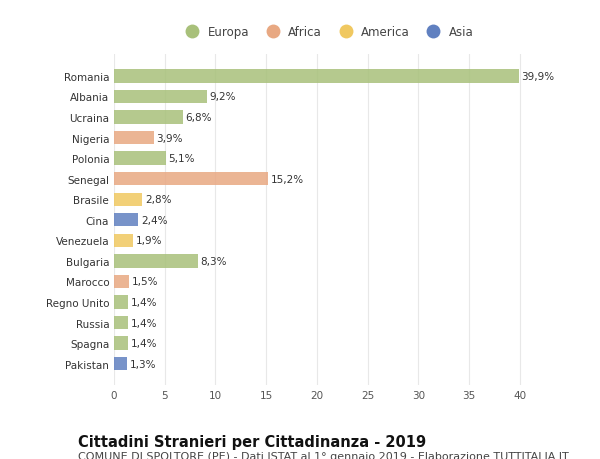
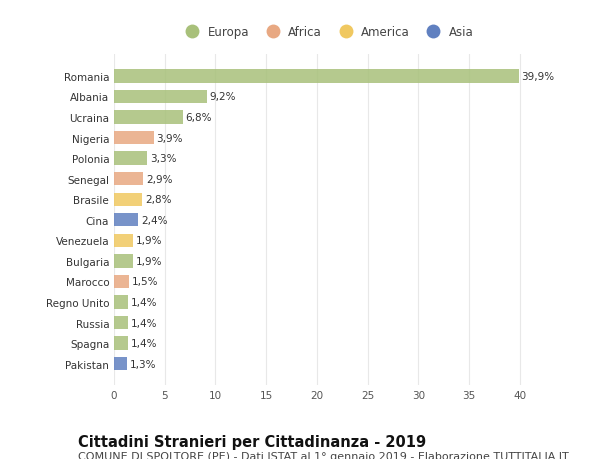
Polonia: 5,1% -> 3,3%
Senegal: 15,2% -> 2,9%
Bulgaria: 8,3% -> 1,9%
